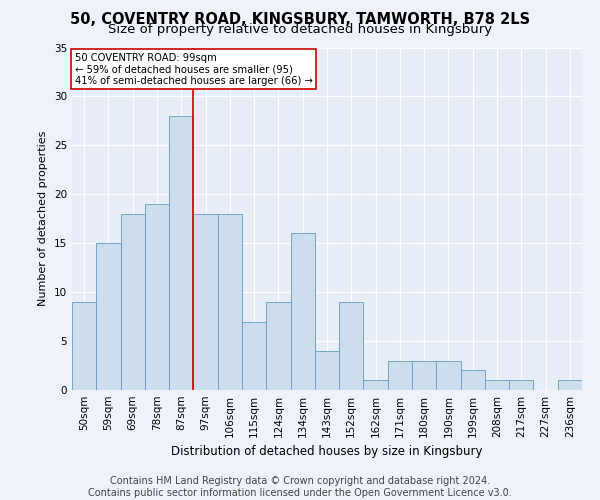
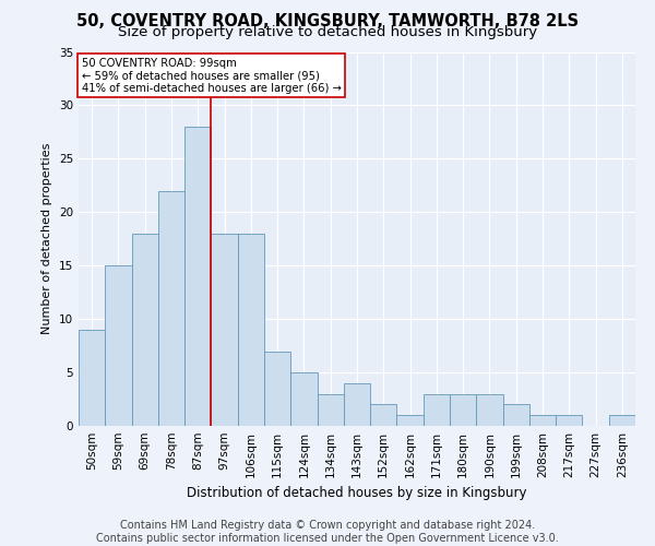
78sqm: 19 -> 22
124sqm: 9 -> 5
134sqm: 16 -> 3
152sqm: 9 -> 2
